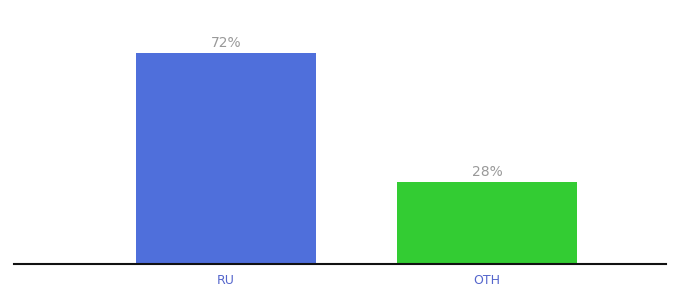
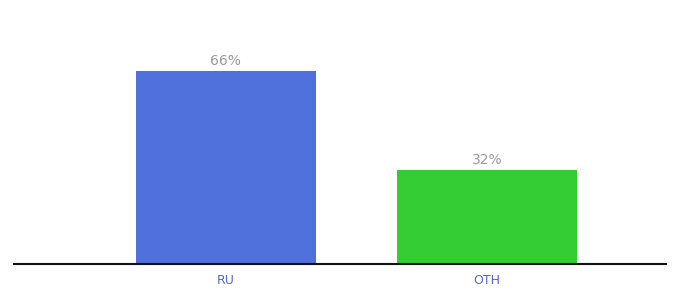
RU: 72% -> 66%
OTH: 28% -> 32%
